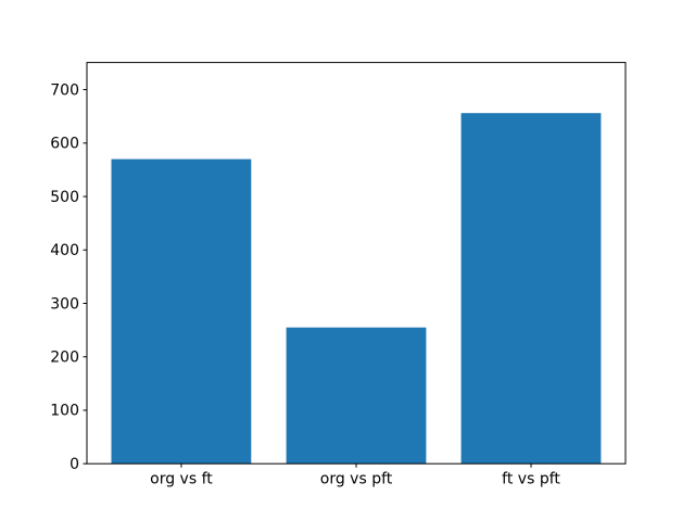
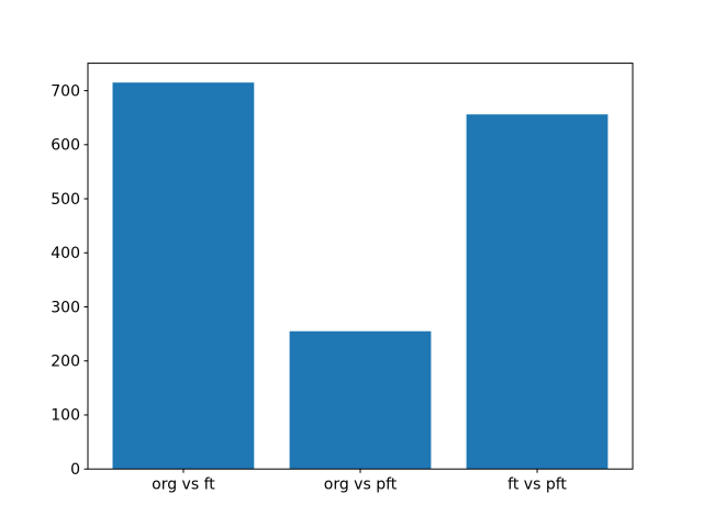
org vs ft: 570 -> 720
